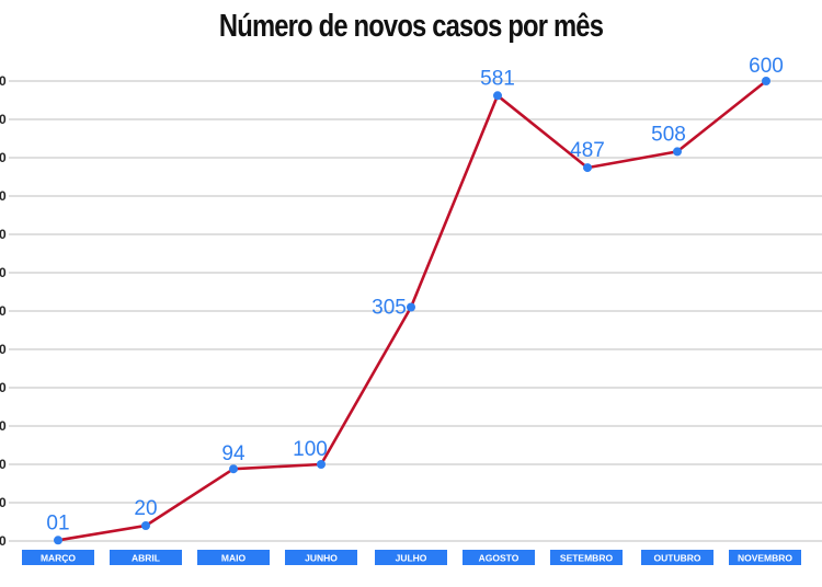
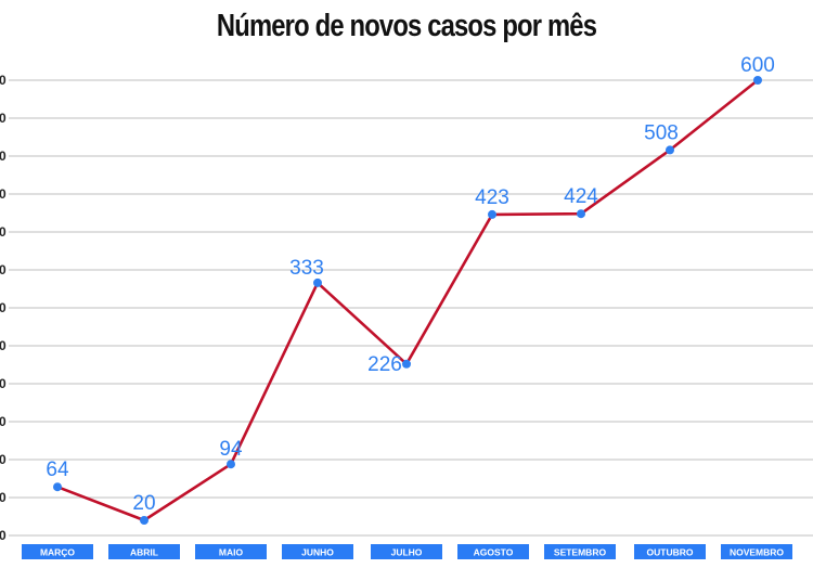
MARÇO: 01 -> 64
JUNHO: 100 -> 333
JULHO: 305 -> 226
AGOSTO: 581 -> 423
SETEMBRO: 487 -> 424
